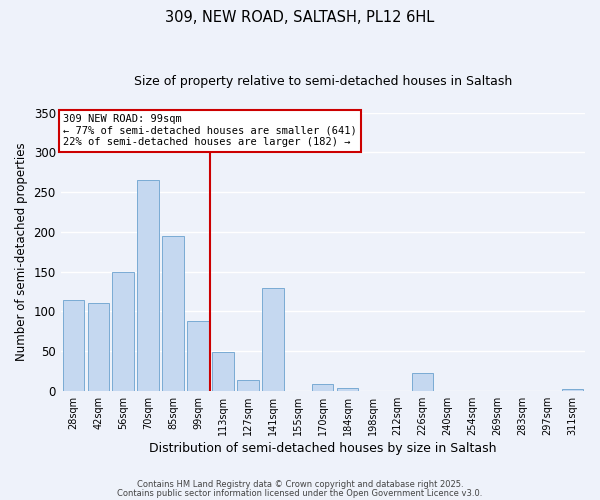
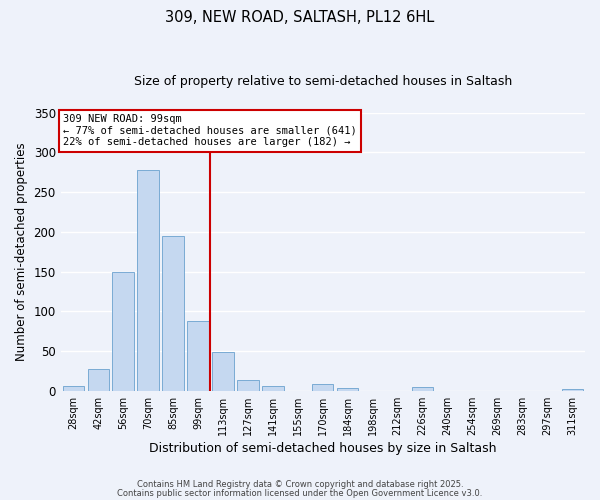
28sqm: 114 -> 6
42sqm: 110 -> 28
70sqm: 266 -> 278
141sqm: 130 -> 6
226sqm: 22 -> 5
